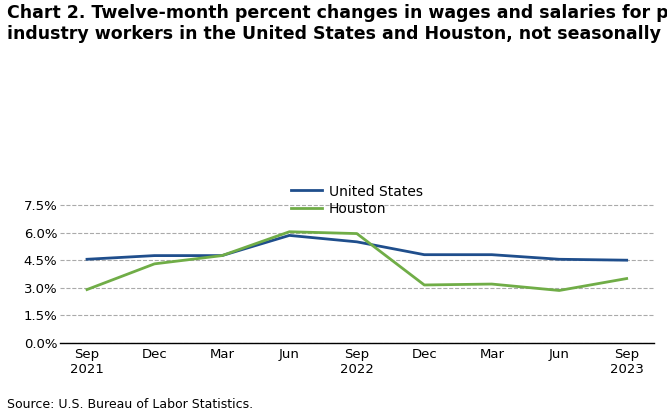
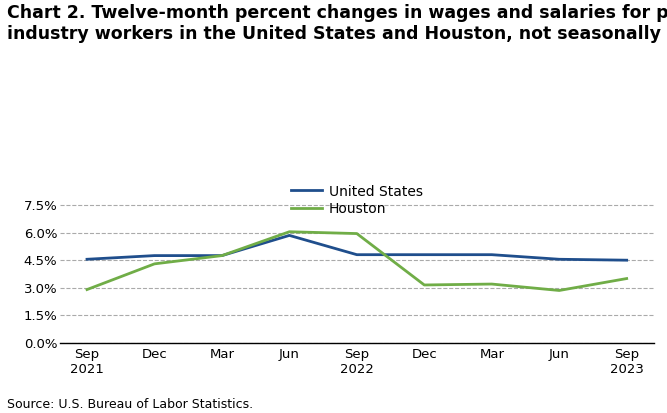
United States/Sep 2022: 5.5% -> 4.8%
